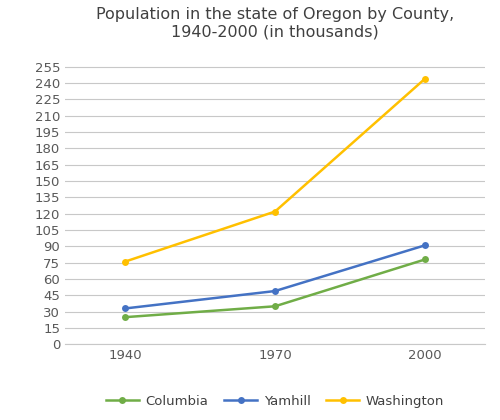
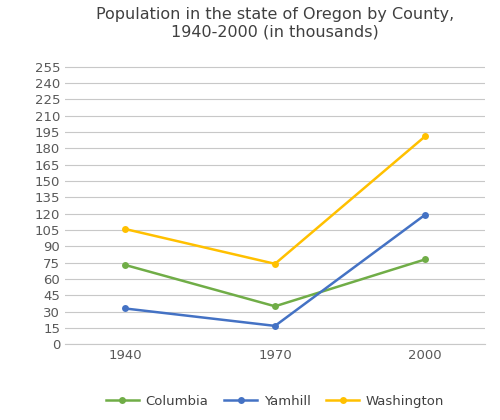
Columbia/1940: 25 -> 73
Washington/1940: 76 -> 106
Yamhill/1970: 49 -> 17
Washington/1970: 122 -> 74
Yamhill/2000: 91 -> 119
Washington/2000: 244 -> 191
